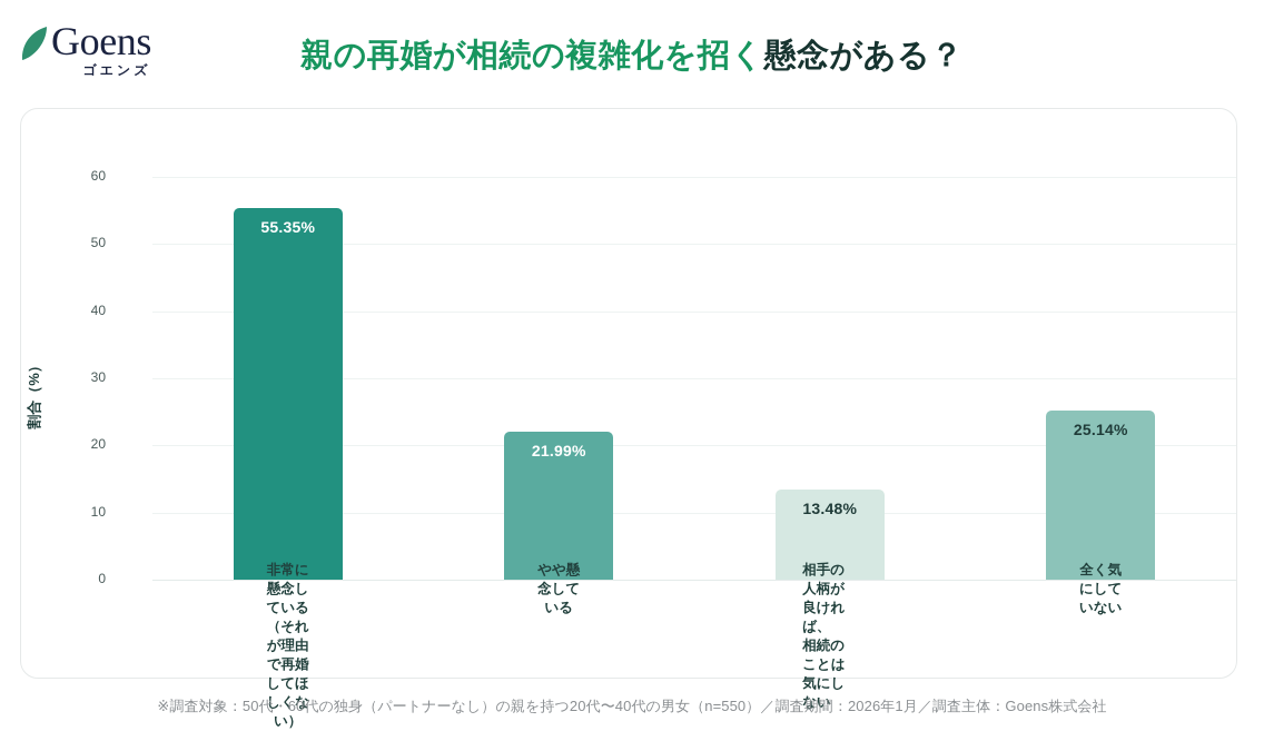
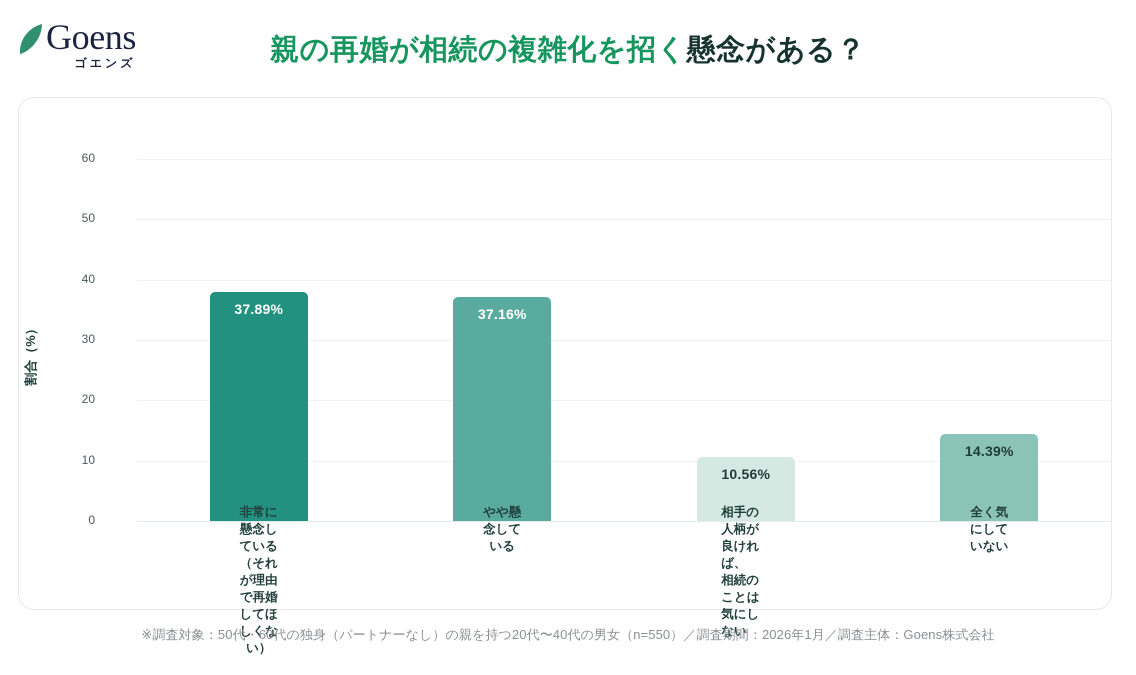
非常に懸念している （それが理由で再婚してほしくない）: 55.35% -> 37.89%
やや懸念している: 21.99% -> 37.16%
相手の人柄が良ければ、 相続のことは気にしない: 13.48% -> 10.56%
全く気にしていない: 25.14% -> 14.39%
